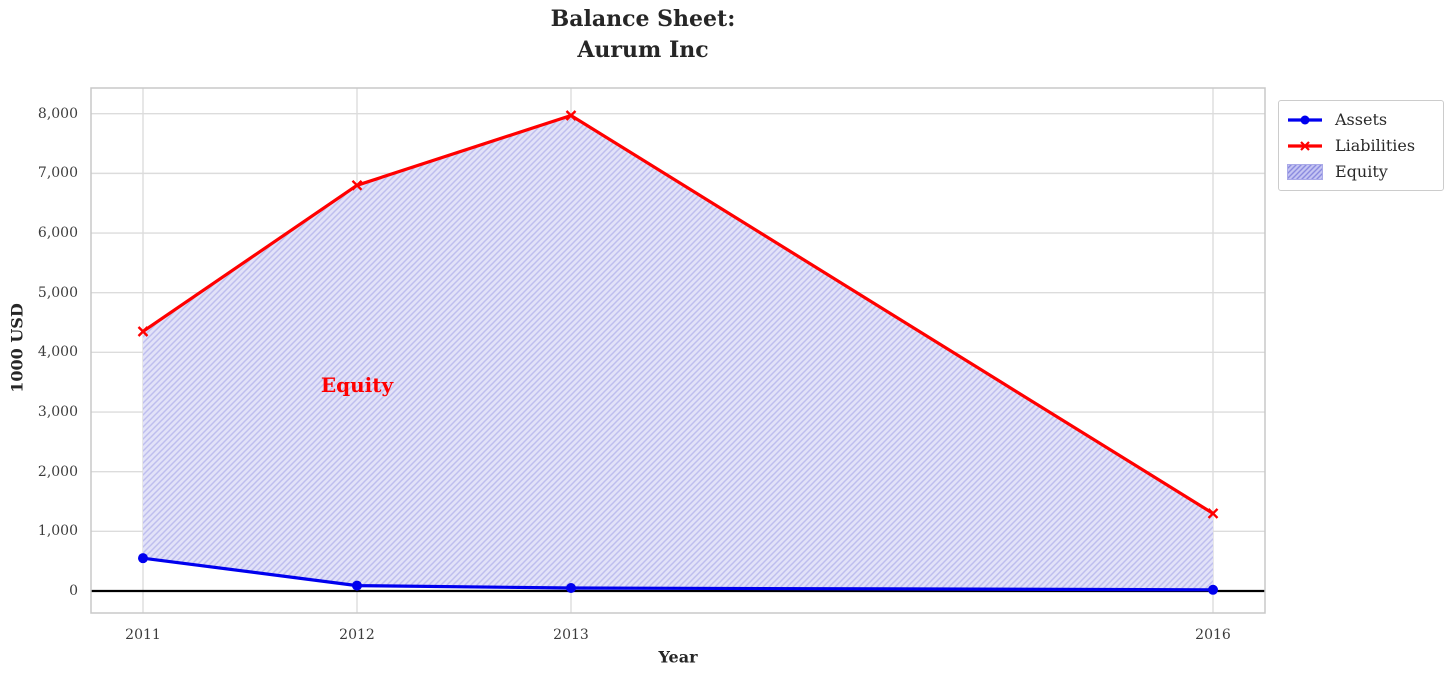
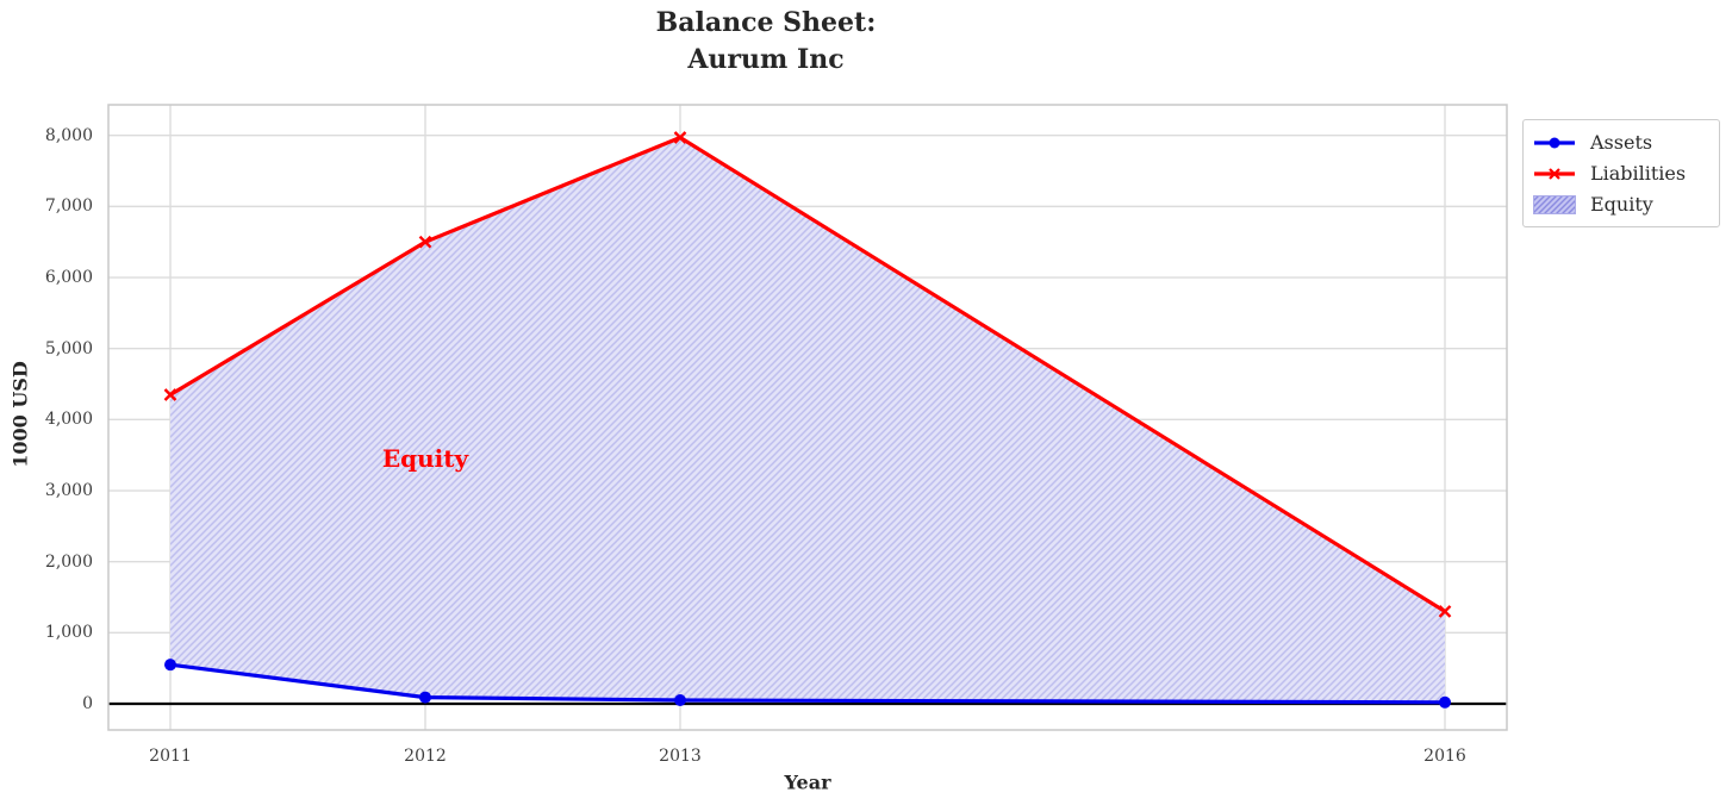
Liabilities/2012: 6800 -> 6500
